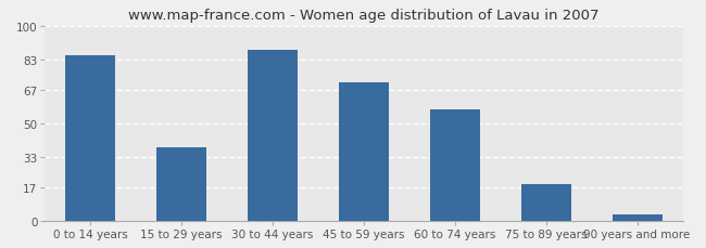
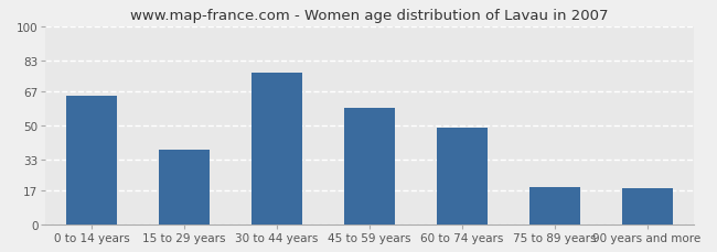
0 to 14 years: 85 -> 65
30 to 44 years: 88 -> 77
45 to 59 years: 71 -> 59
60 to 74 years: 57 -> 49
90 years and more: 3 -> 18
